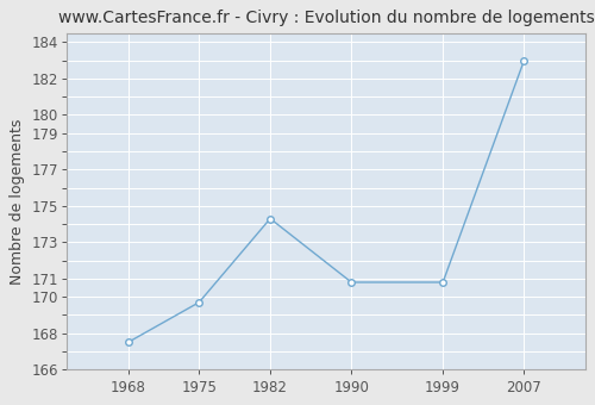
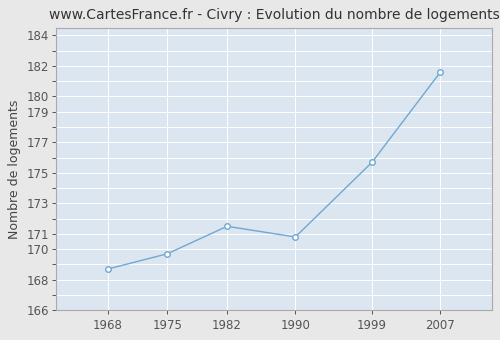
1968: 167.5 -> 168.7
1982: 174.3 -> 171.5
1999: 170.8 -> 175.7
2007: 183.0 -> 181.6
